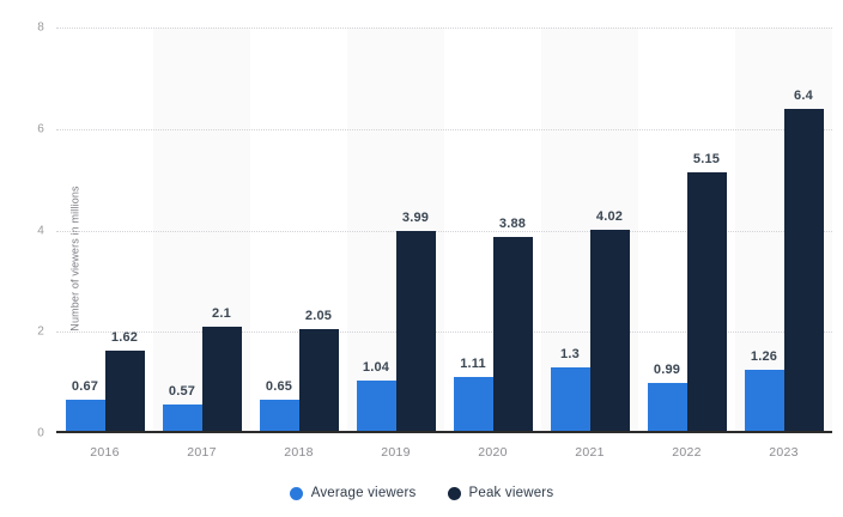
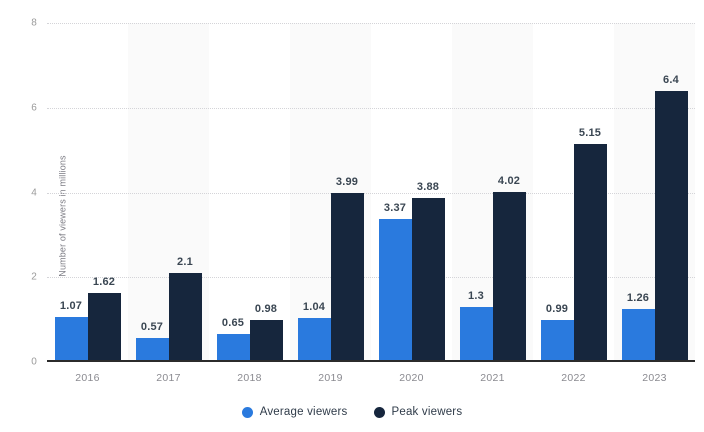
Average viewers/2016: 0.67 -> 1.07
Peak viewers/2018: 2.05 -> 0.98
Average viewers/2020: 1.11 -> 3.37
